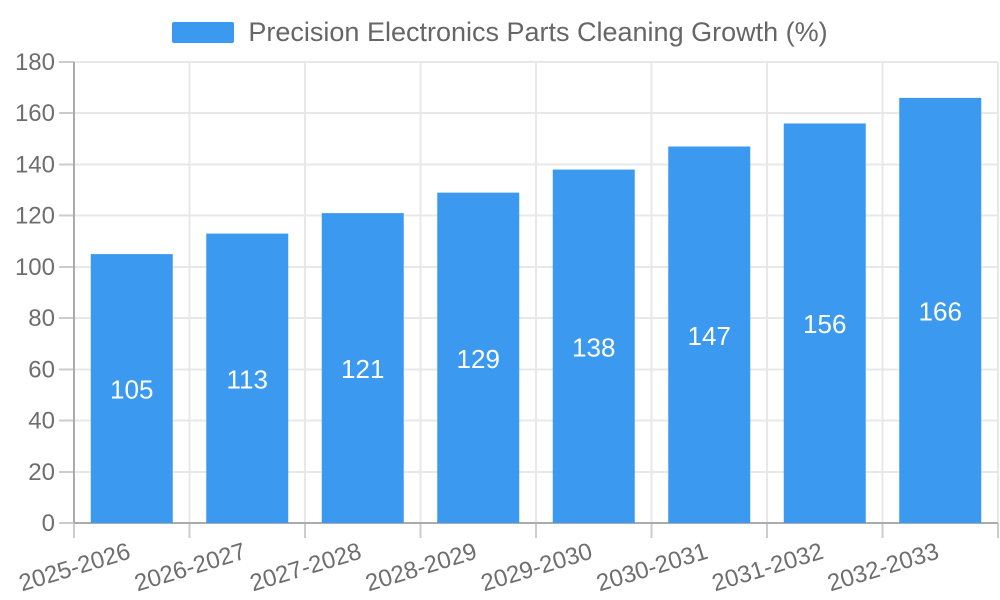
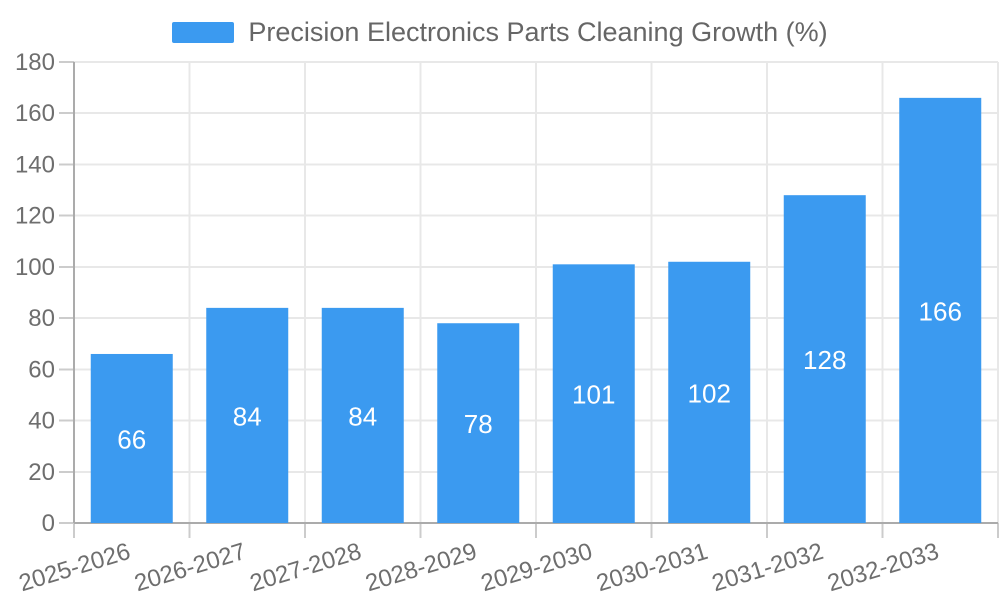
2025-2026: 105 -> 66
2026-2027: 113 -> 84
2027-2028: 121 -> 84
2028-2029: 129 -> 78
2029-2030: 138 -> 101
2030-2031: 147 -> 102
2031-2032: 156 -> 128
